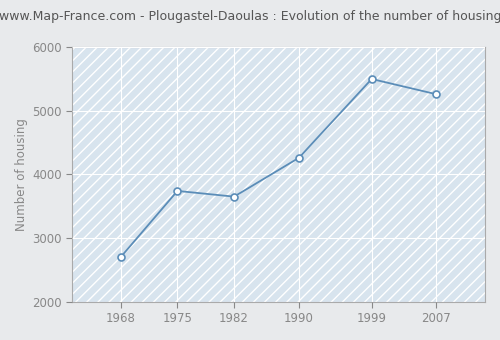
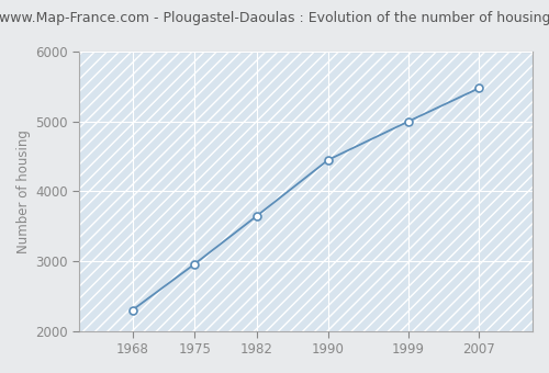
1968: 2700 -> 2300
1975: 3740 -> 2960
1990: 4260 -> 4450
1999: 5500 -> 5000
2007: 5260 -> 5480
